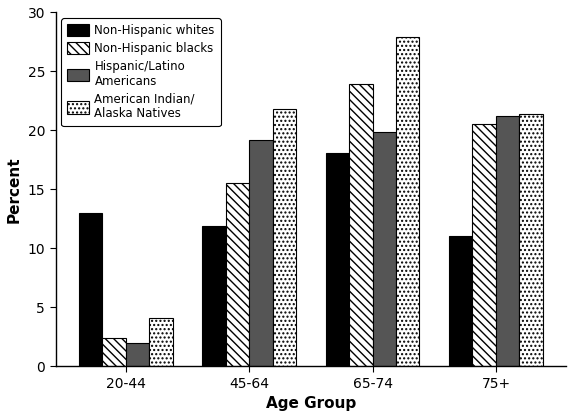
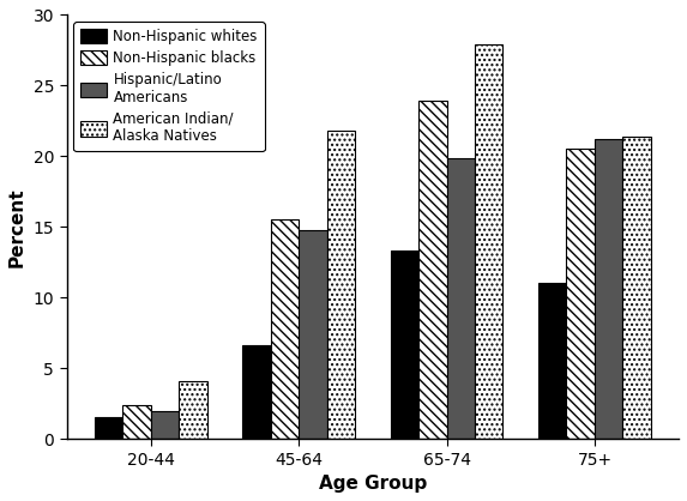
Non-Hispanic whites/20-44: 13.0 -> 1.5
Non-Hispanic whites/45-64: 11.9 -> 6.6
Hispanic/Latino Americans/45-64: 19.2 -> 14.8
Non-Hispanic whites/65-74: 18.1 -> 13.3
